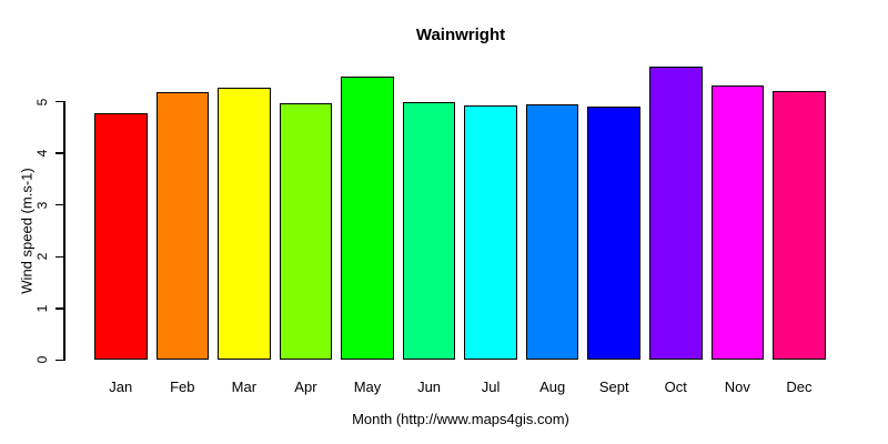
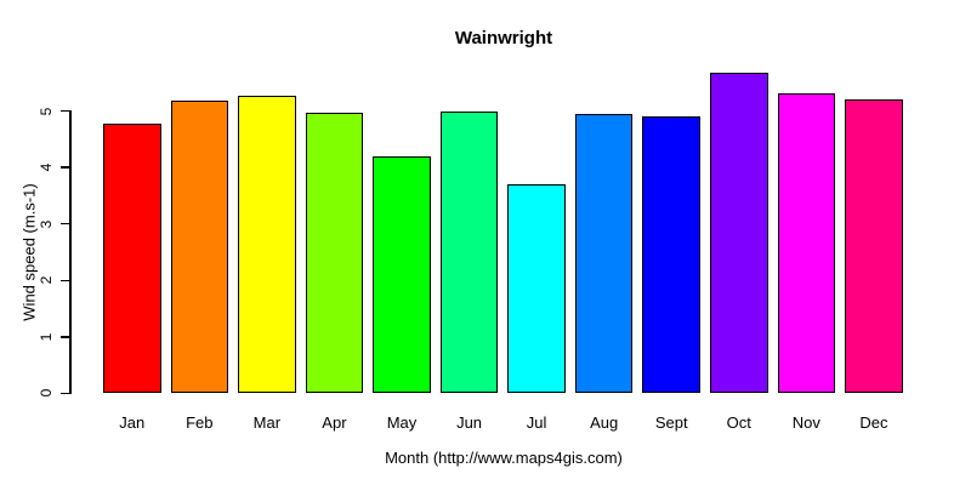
May: 5.5 -> 4.2
Jul: 4.9 -> 3.7
